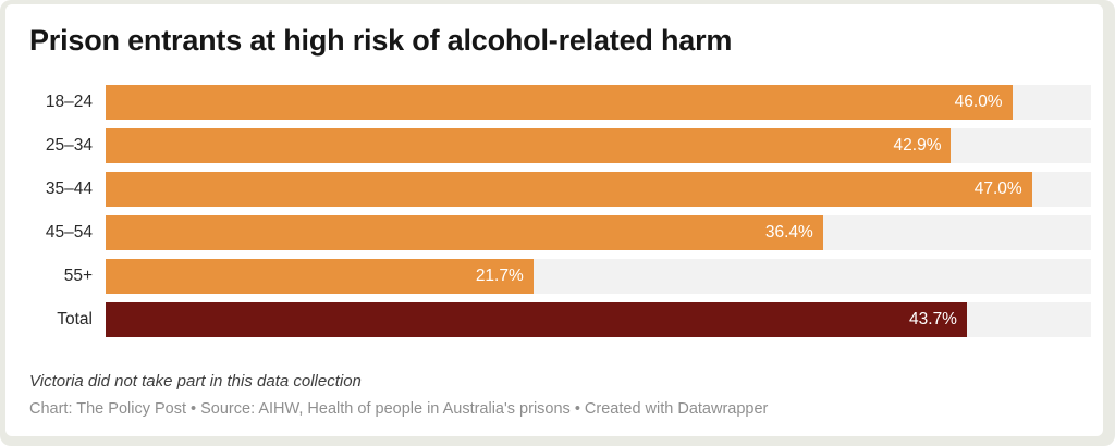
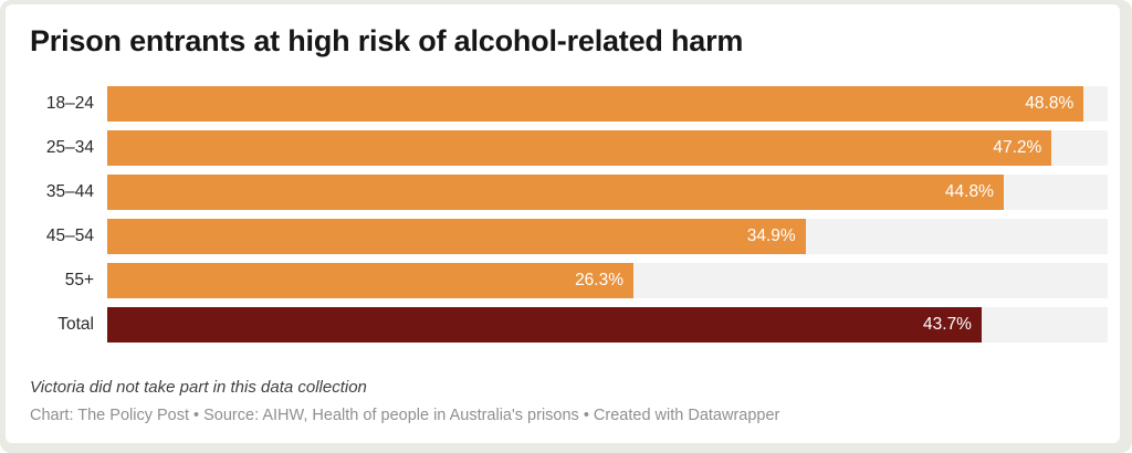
18–24: 46.0% -> 48.8%
25–34: 42.9% -> 47.2%
35–44: 47.0% -> 44.8%
45–54: 36.4% -> 34.9%
55+: 21.7% -> 26.3%
